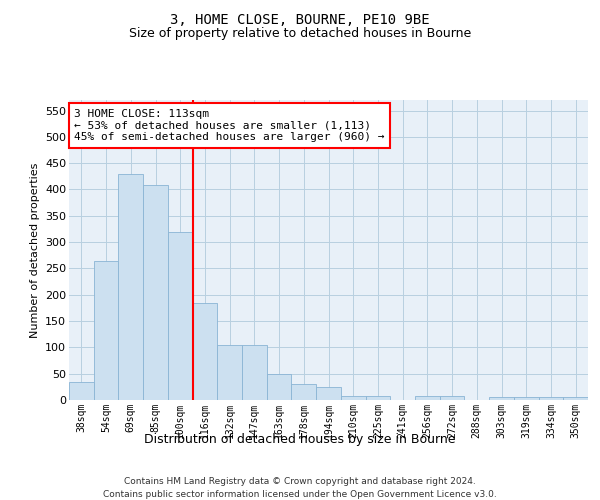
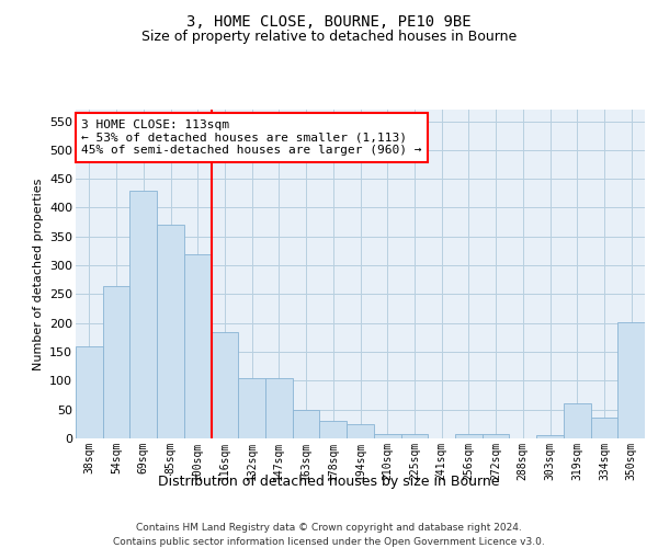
38sqm: 35 -> 160
85sqm: 408 -> 370
319sqm: 5 -> 60
334sqm: 5 -> 36
350sqm: 5 -> 202
